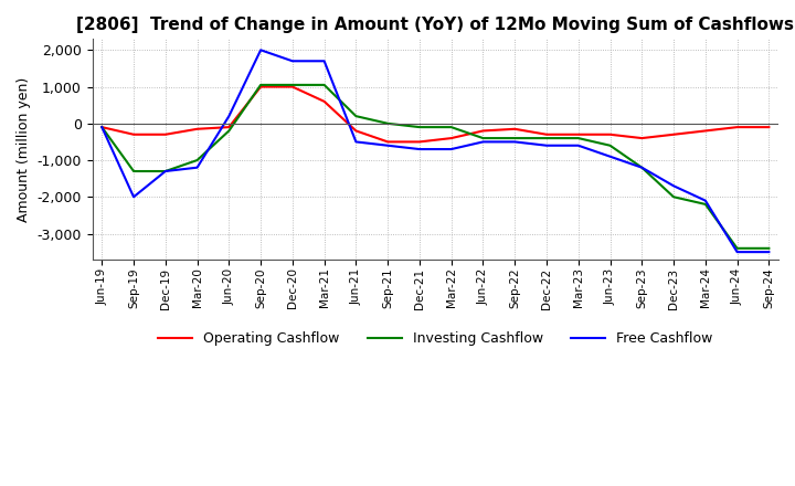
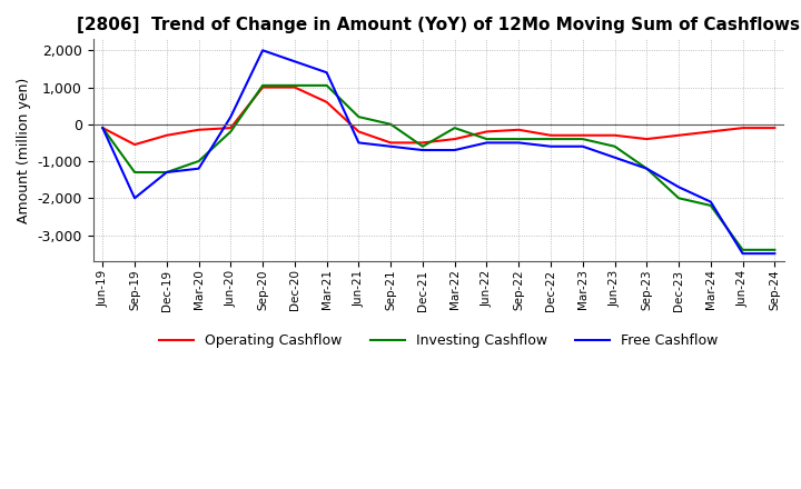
Operating Cashflow/Sep-19: -300 -> -550
Free Cashflow/Mar-21: 1,700 -> 1,400
Investing Cashflow/Dec-21: -100 -> -600
